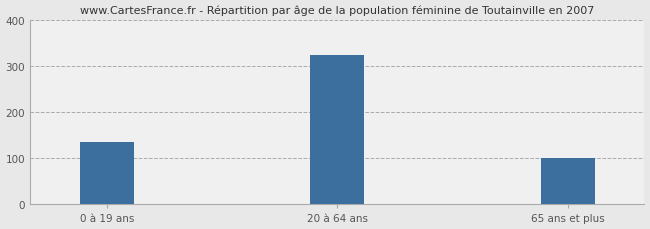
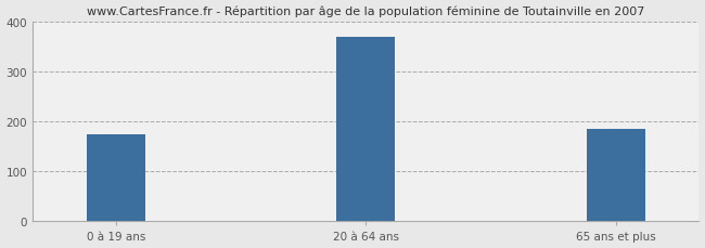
0 à 19 ans: 135 -> 175
20 à 64 ans: 325 -> 370
65 ans et plus: 100 -> 185
